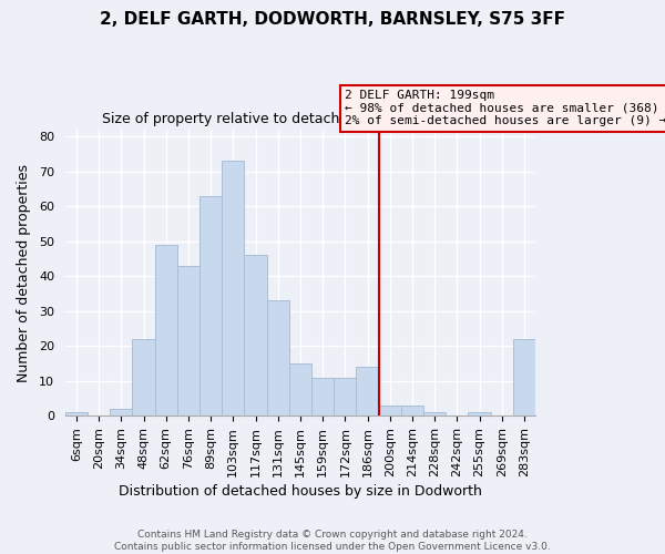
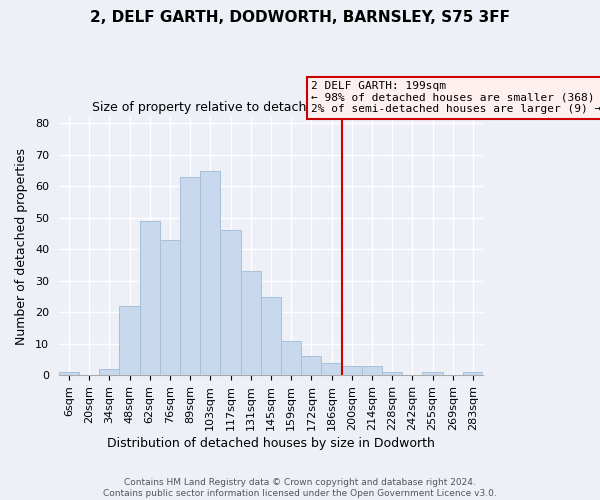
103sqm: 73 -> 65
145sqm: 15 -> 25
172sqm: 11 -> 6
186sqm: 14 -> 4
283sqm: 22 -> 1
